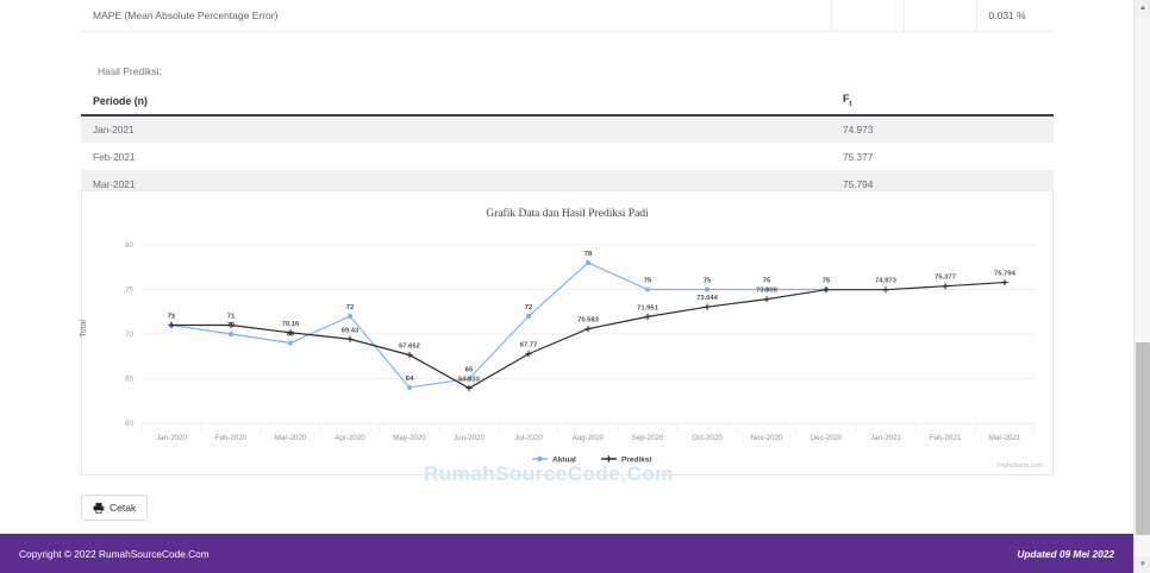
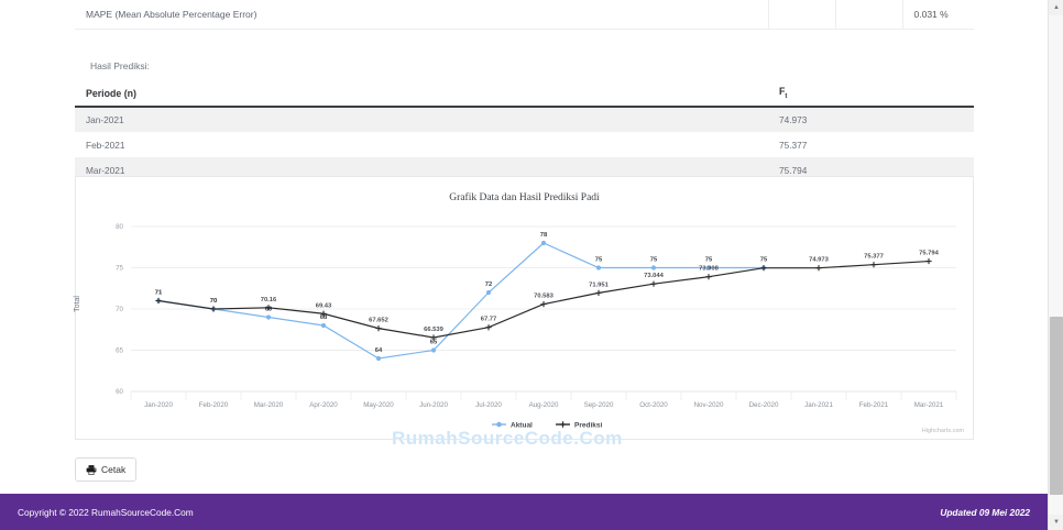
Prediksi/Feb-2020: 71 -> 70
Aktual/Apr-2020: 72 -> 68
Prediksi/Jun-2020: 63.933 -> 66.539
